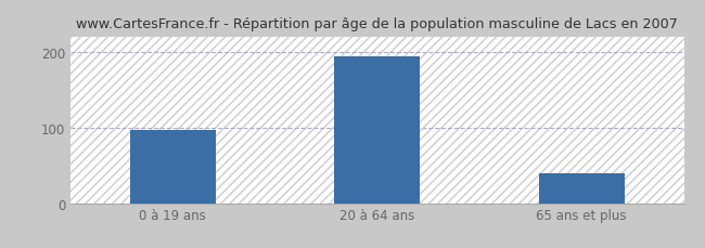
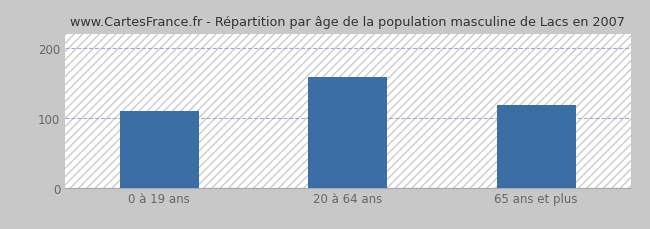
0 à 19 ans: 97 -> 110
20 à 64 ans: 193 -> 158
65 ans et plus: 40 -> 118
